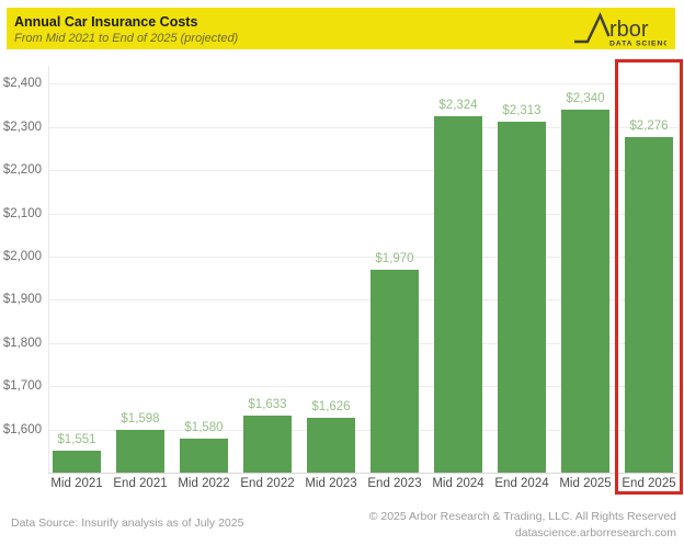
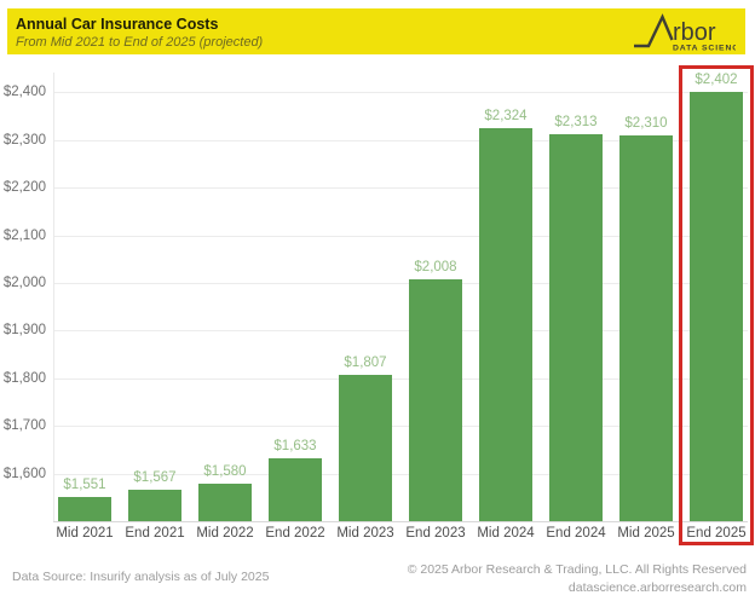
End 2021: $1,598 -> $1,567
Mid 2023: $1,626 -> $1,807
End 2023: $1,970 -> $2,008
Mid 2025: $2,340 -> $2,310
End 2025: $2,276 -> $2,402
